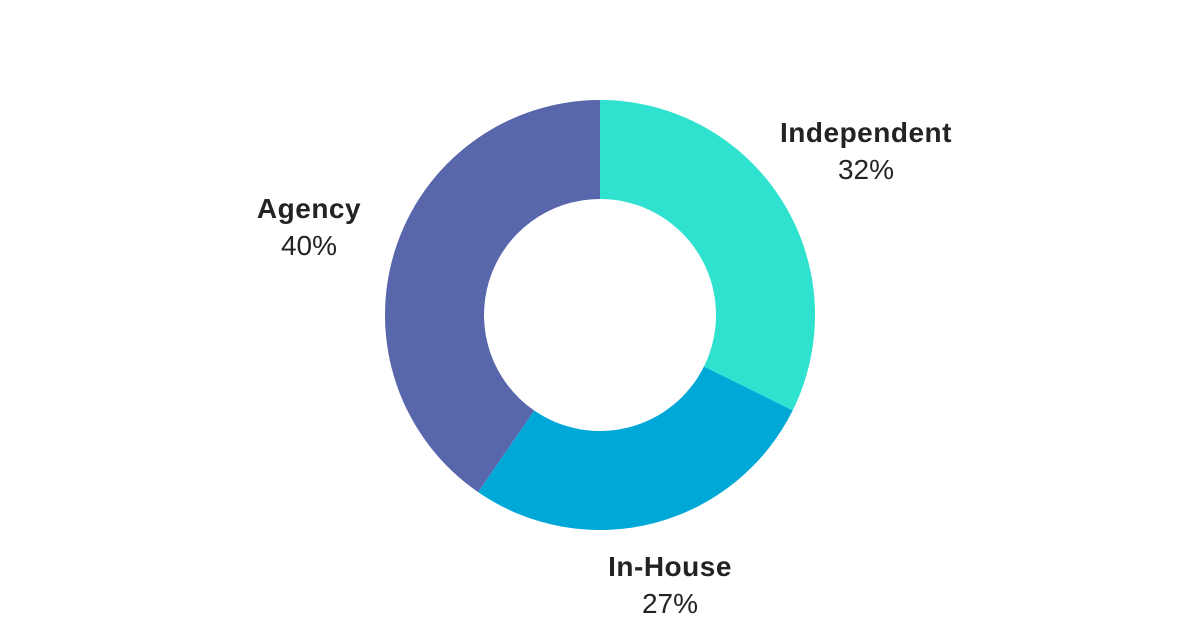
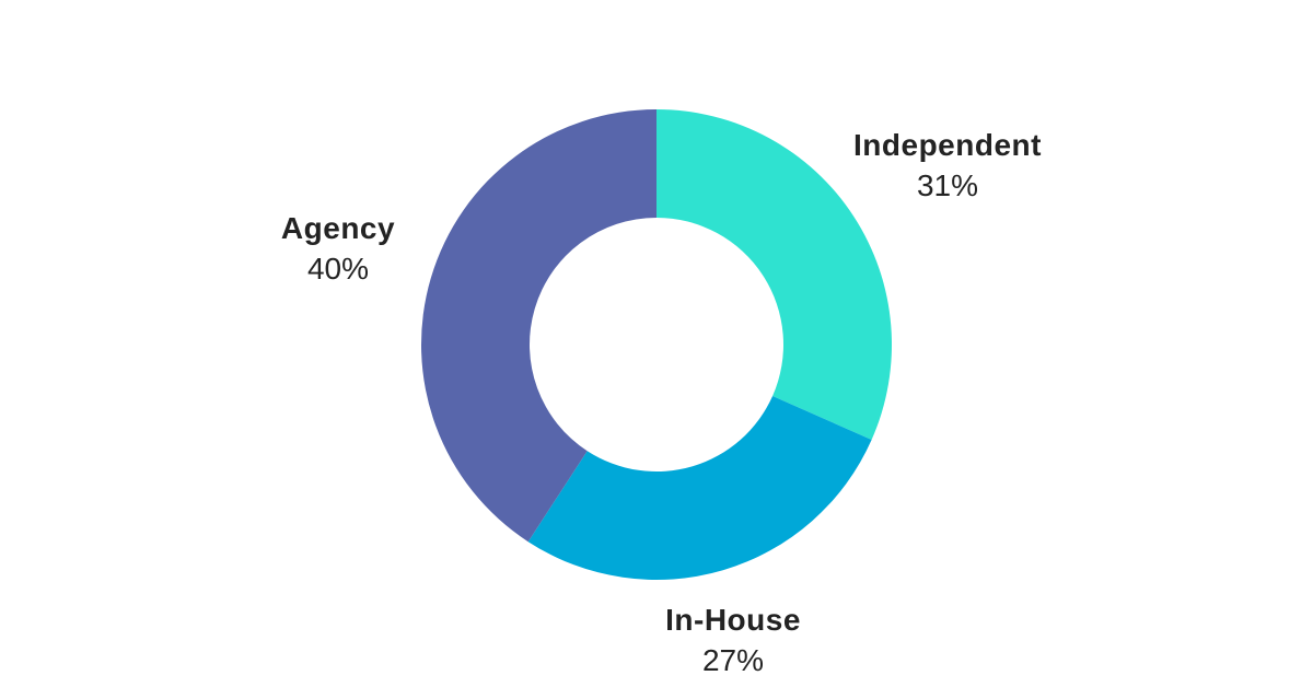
Independent: 32% -> 31%
